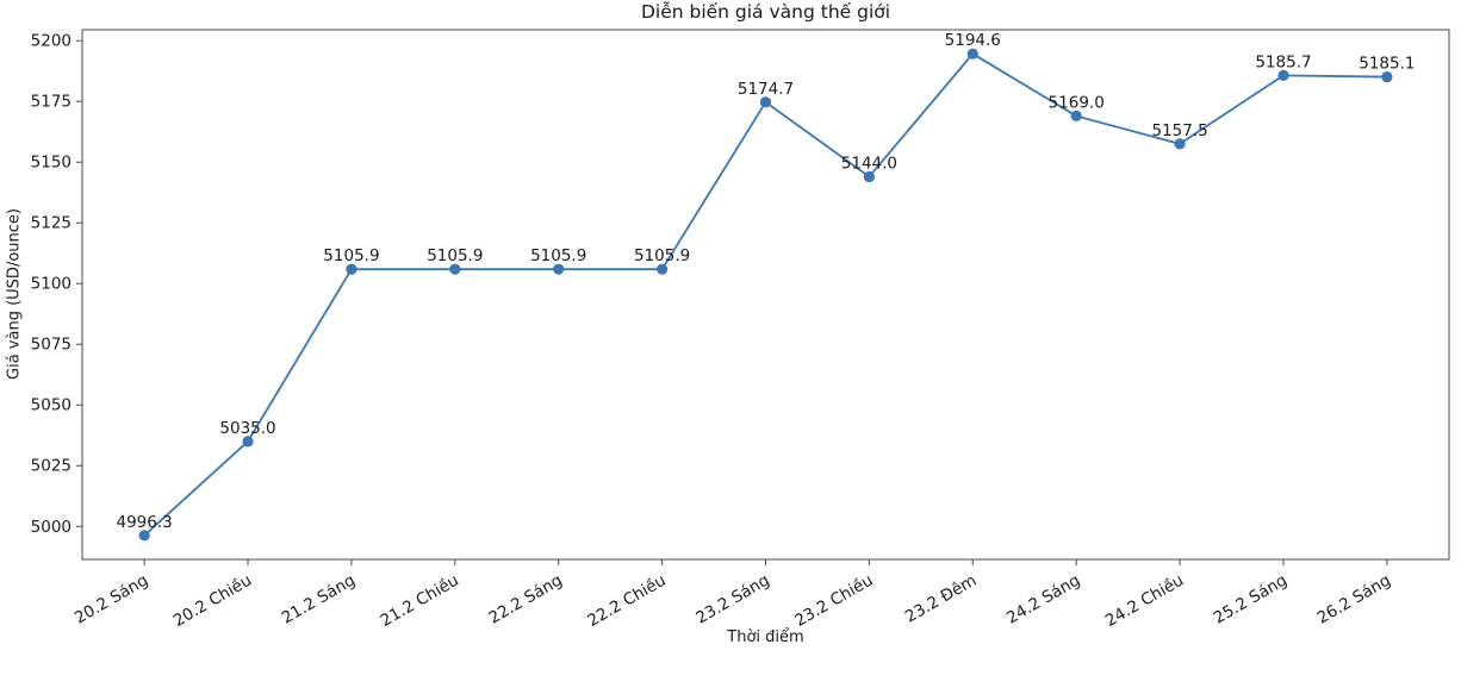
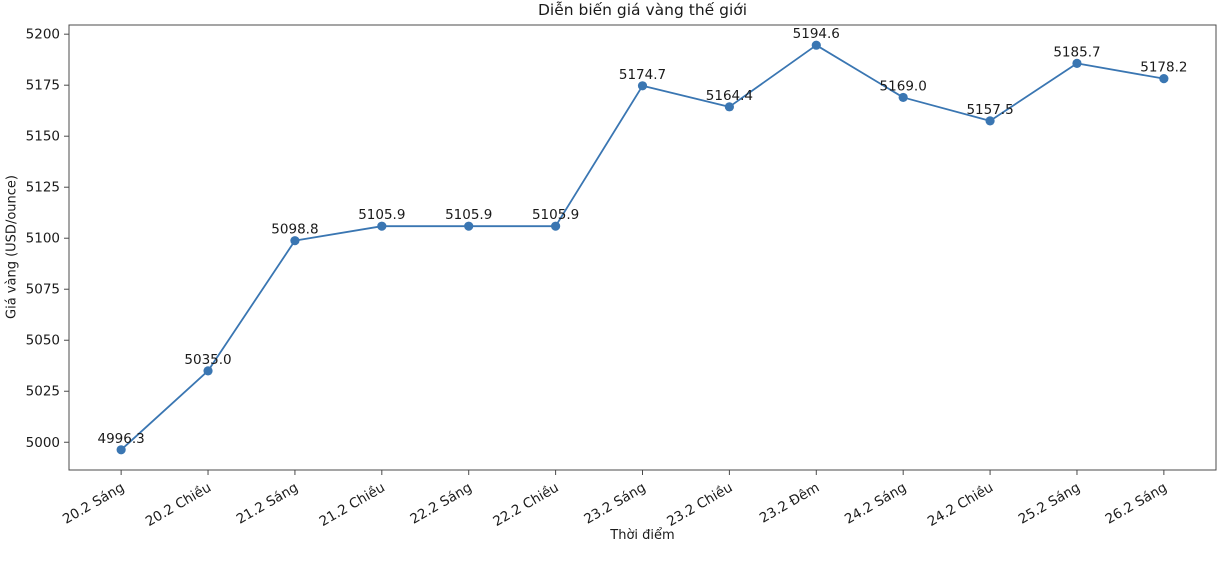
21.2 Sáng: 5105.9 -> 5098.8
23.2 Chiều: 5144.0 -> 5164.4
26.2 Sáng: 5185.1 -> 5178.2
